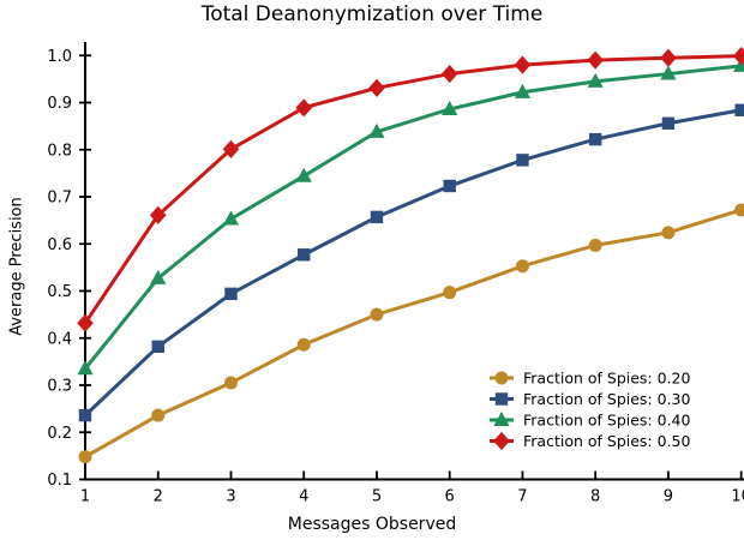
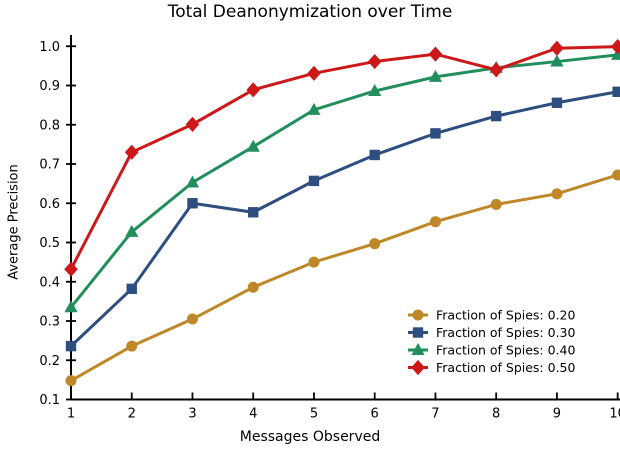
Fraction of Spies: 0.50/2: 0.66 -> 0.73
Fraction of Spies: 0.30/3: 0.49 -> 0.60
Fraction of Spies: 0.50/8: 0.99 -> 0.94
